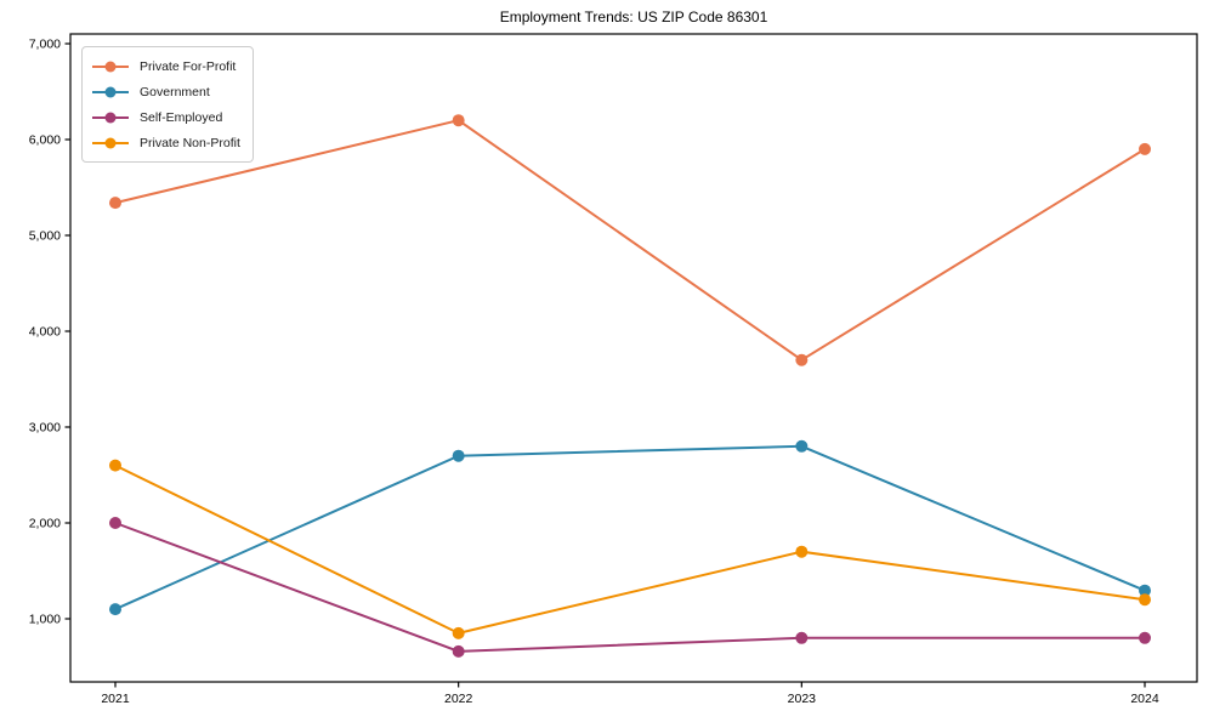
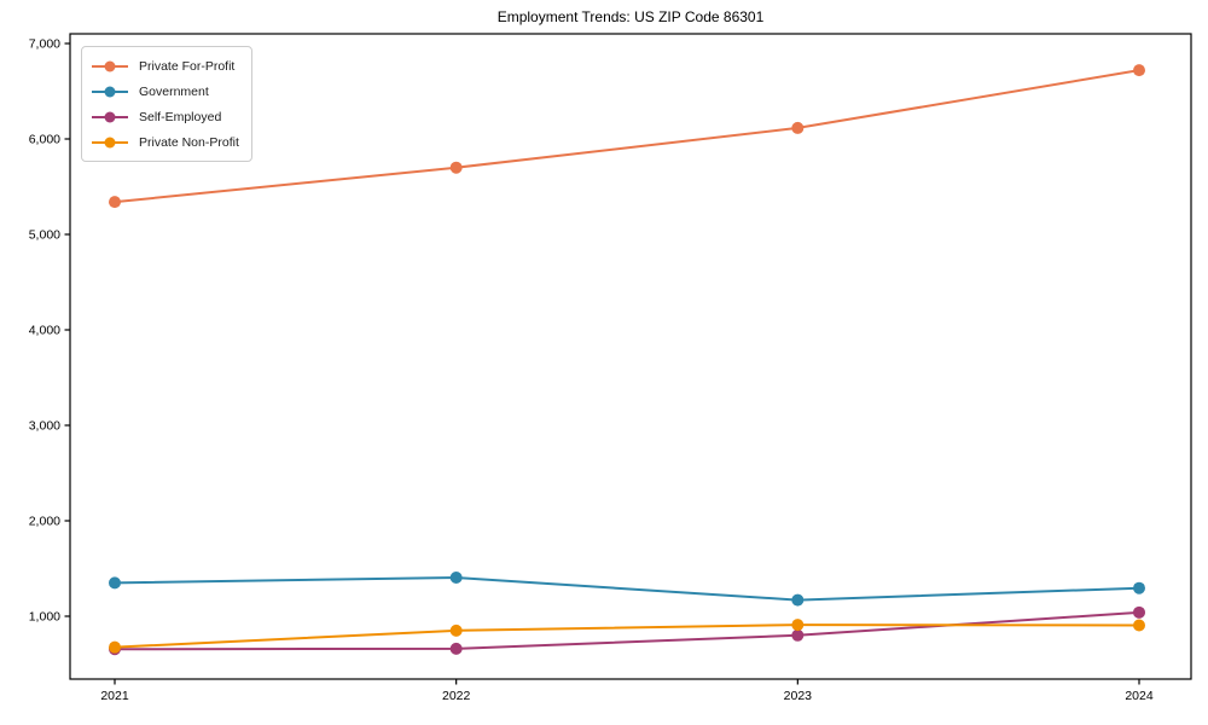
Government/2021: 1100 -> 1400
Self-Employed/2021: 2000 -> 700
Private Non-Profit/2021: 2600 -> 700
Private For-Profit/2022: 6200 -> 5700
Government/2022: 2700 -> 1400
Private For-Profit/2023: 3700 -> 6100
Government/2023: 2800 -> 1200
Private Non-Profit/2023: 1700 -> 900
Private For-Profit/2024: 5900 -> 6700
Self-Employed/2024: 800 -> 1000
Private Non-Profit/2024: 1200 -> 900
